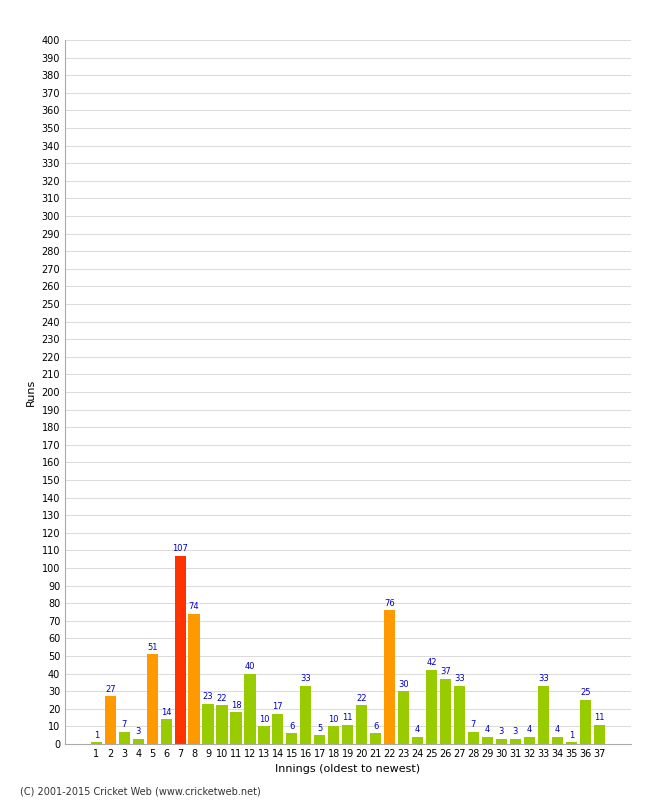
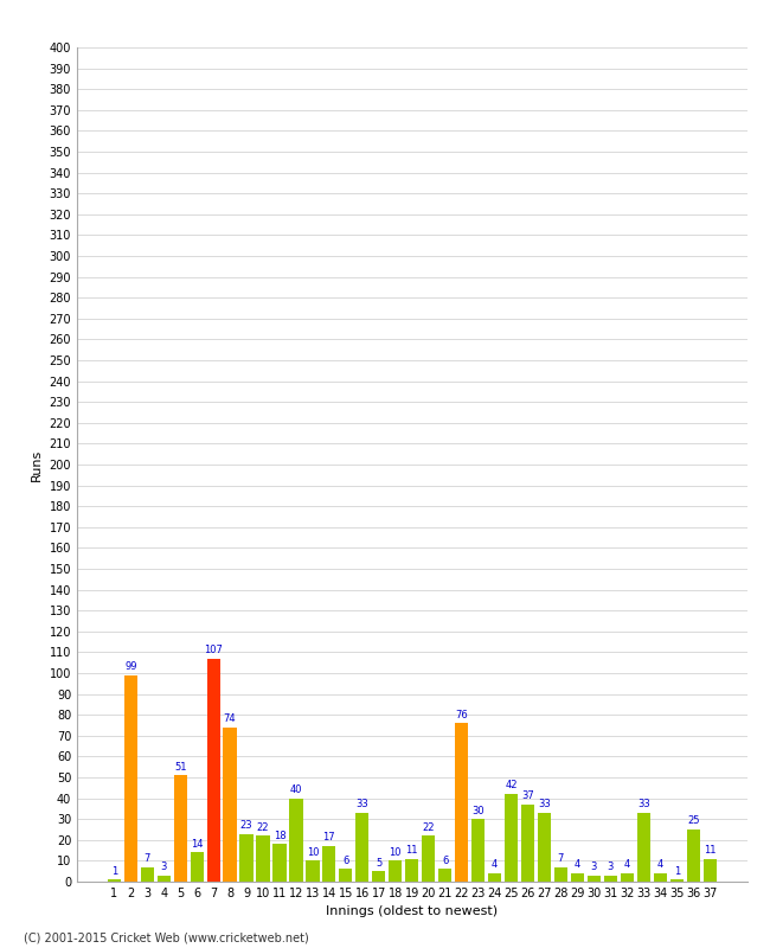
2: 27 -> 99
